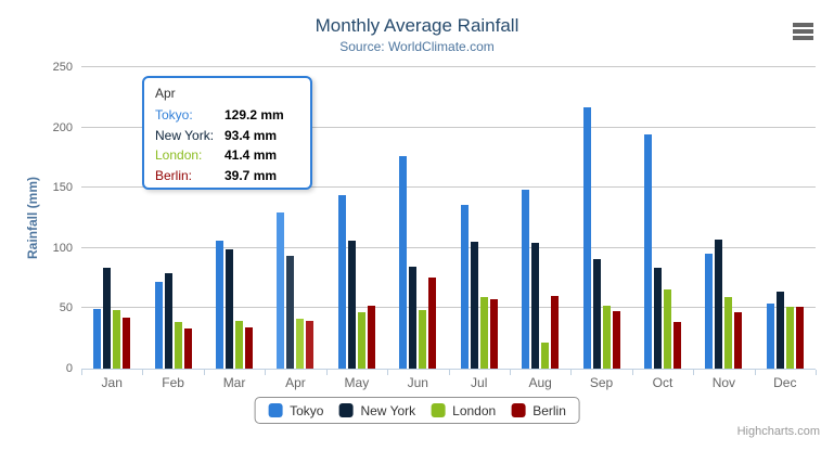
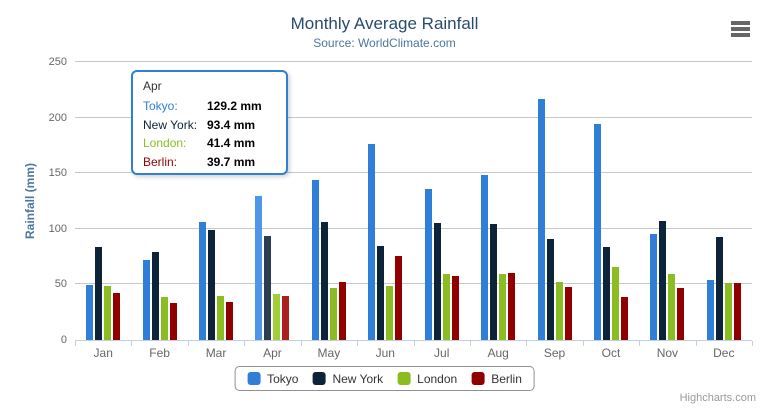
London/Aug: 22 -> 60
New York/Dec: 64 -> 92
